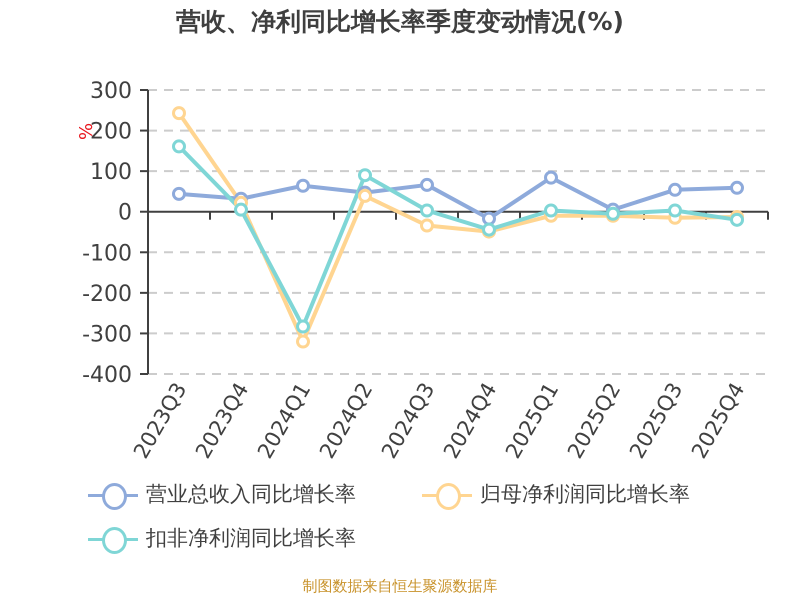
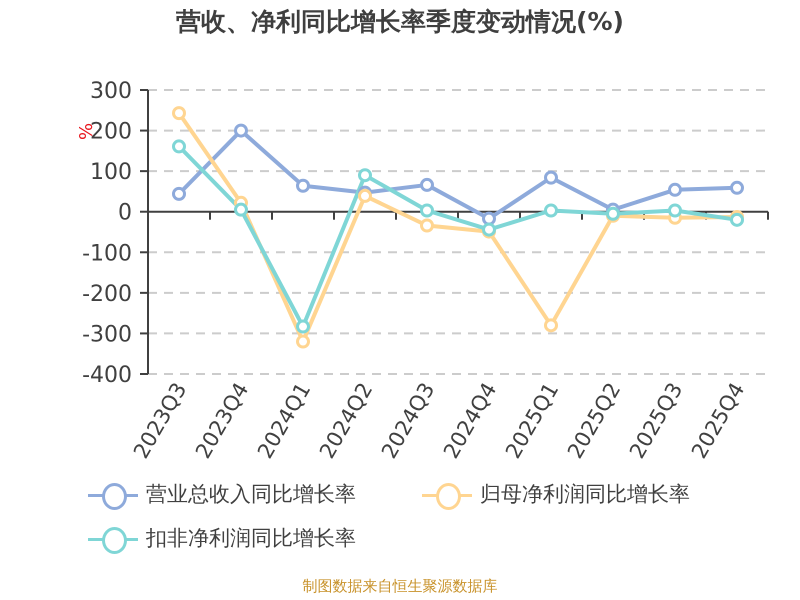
营业总收入同比增长率/2023Q4: 30 -> 200
归母净利润同比增长率/2025Q1: -10 -> -280
